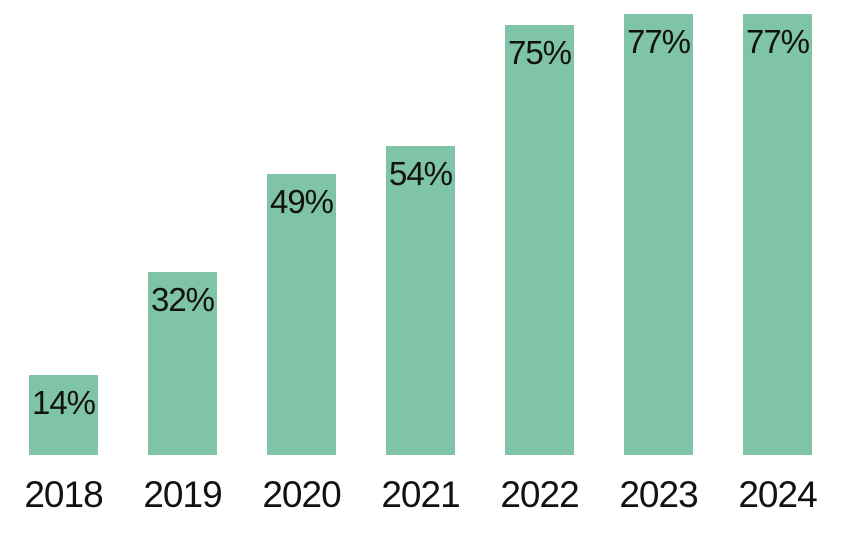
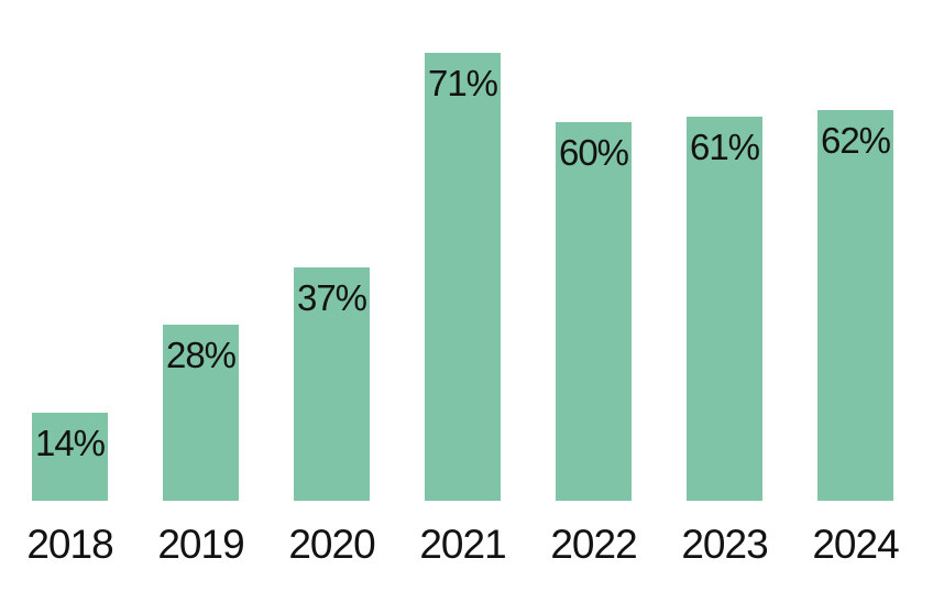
2019: 32% -> 28%
2020: 49% -> 37%
2021: 54% -> 71%
2022: 75% -> 60%
2023: 77% -> 61%
2024: 77% -> 62%
